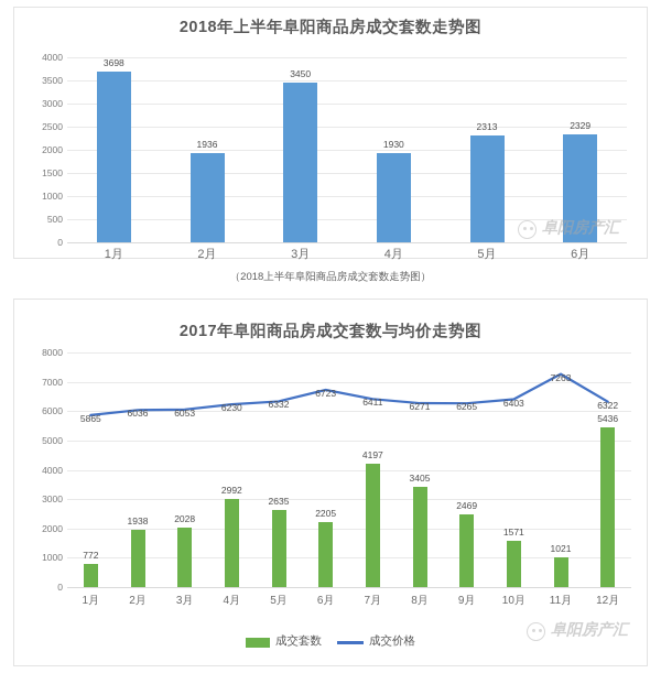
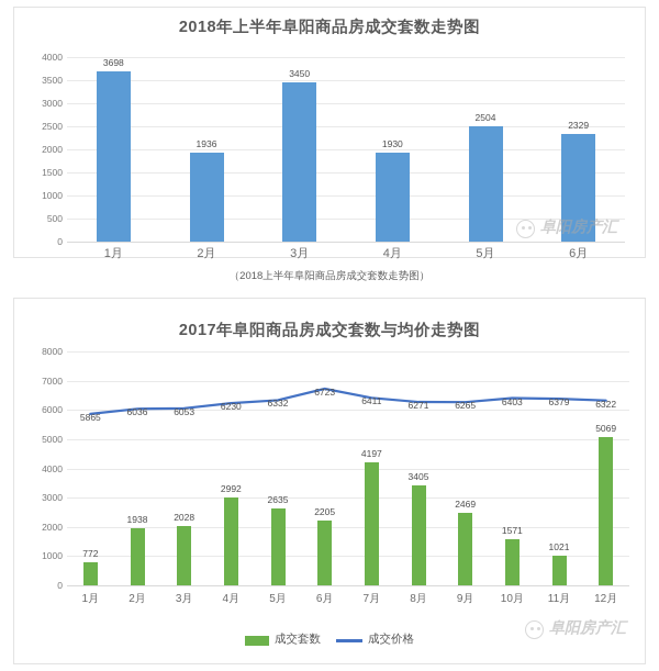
2018年上半年阜阳商品房成交套数走势图/5月: 2313 -> 2504
2017年阜阳商品房成交套数与均价走势图/成交价格/11月: 7263 -> 6379
2017年阜阳商品房成交套数与均价走势图/成交套数/12月: 5436 -> 5069
